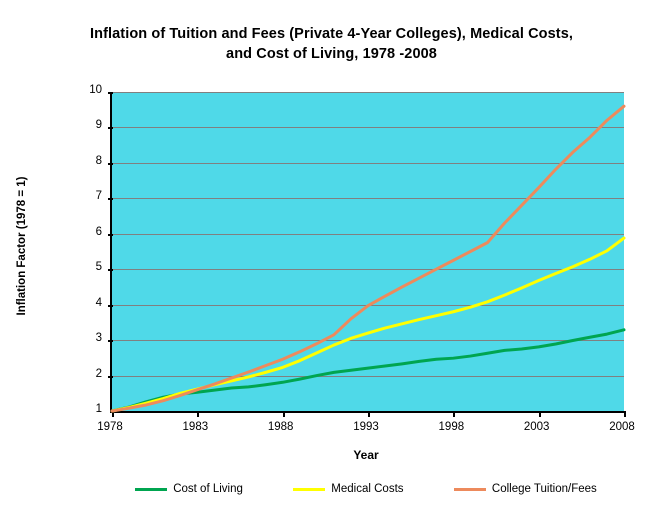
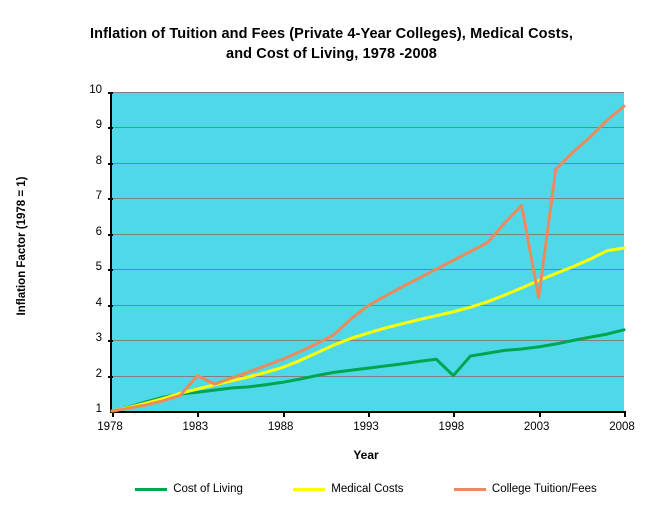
College Tuition/Fees/1983: 1.6 -> 2.0
Cost of Living/1998: 2.5 -> 2.0
College Tuition/Fees/2003: 7.3 -> 4.2
Medical Costs/2008: 5.9 -> 5.6
